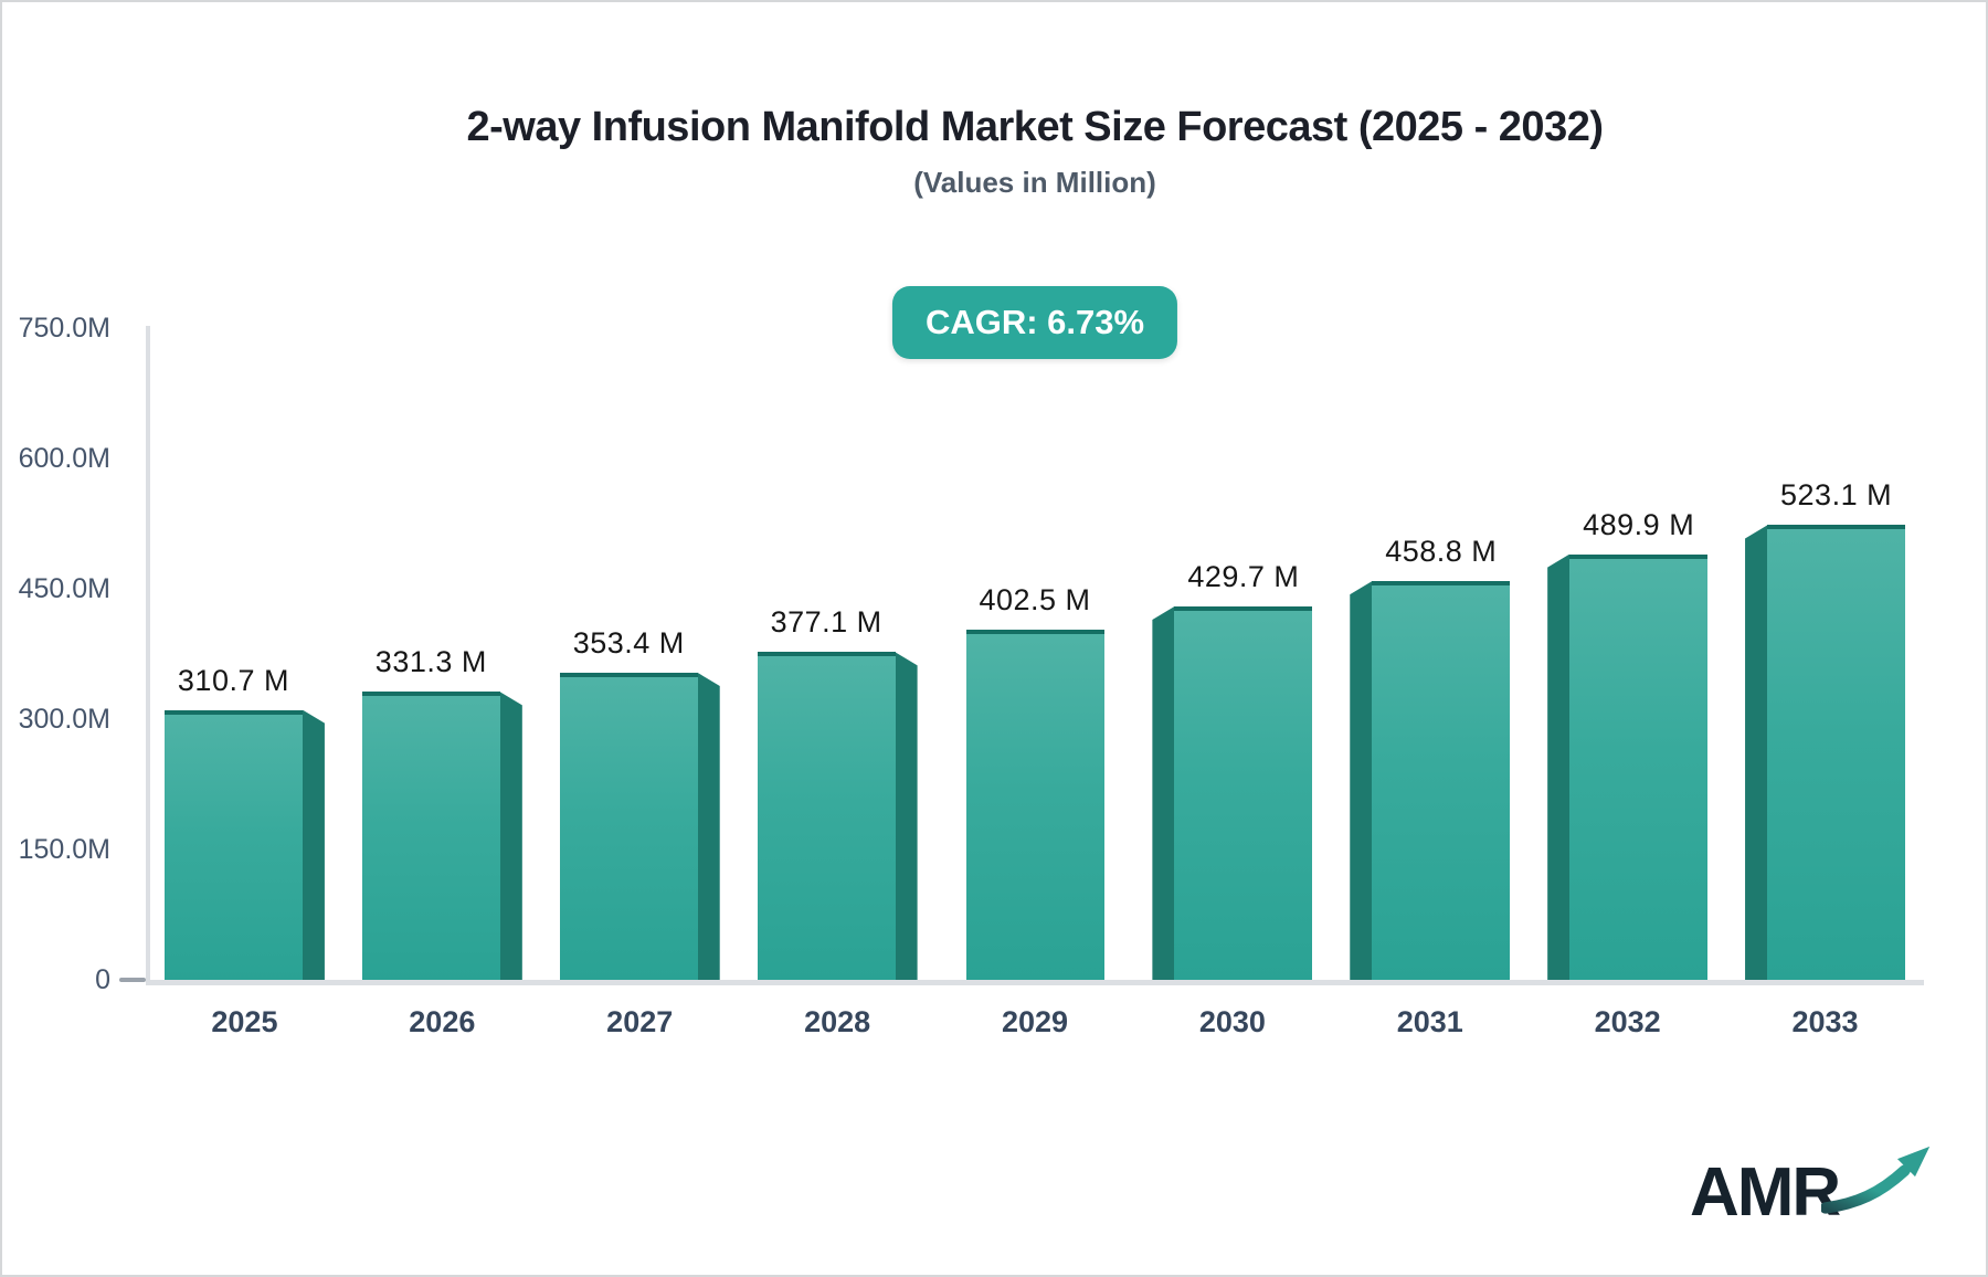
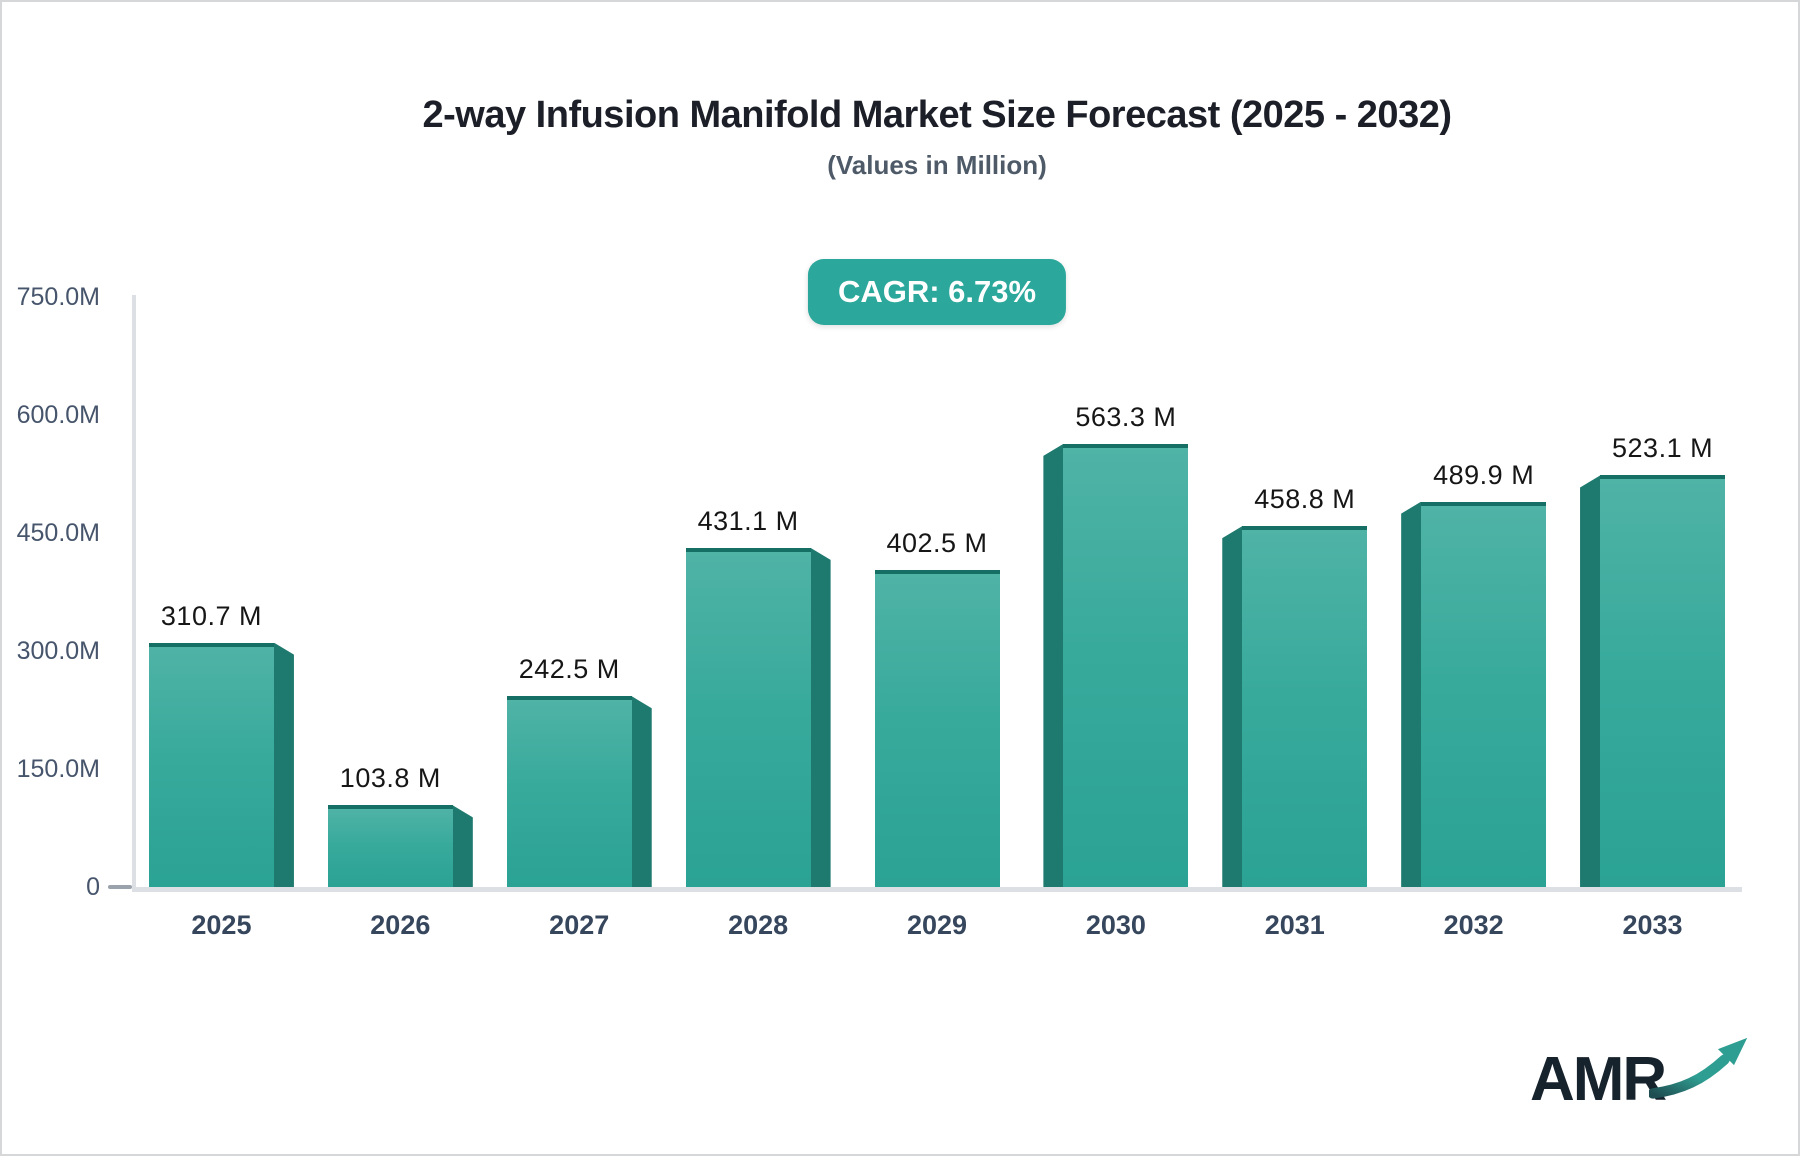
2026: 331.3 -> 103.8
2027: 353.4 -> 242.5
2028: 377.1 -> 431.1
2030: 429.7 -> 563.3
